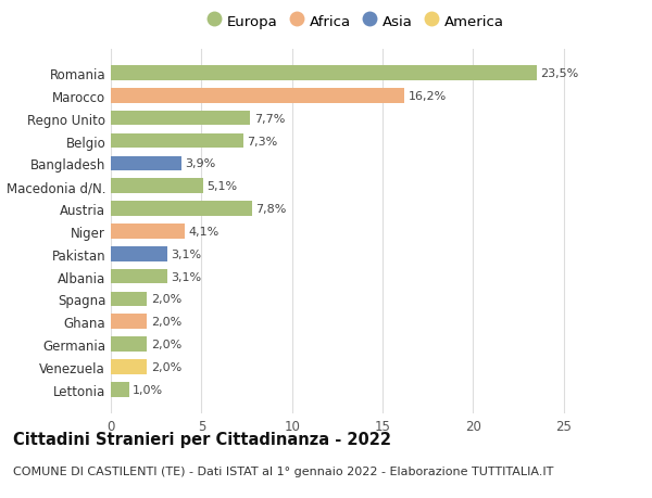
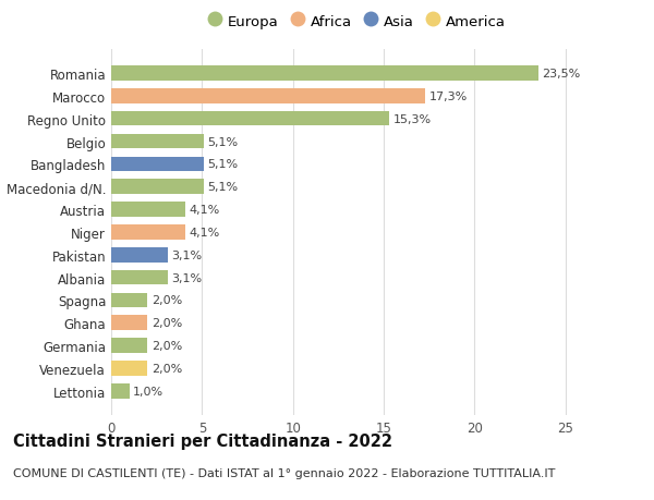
Marocco: 16,2% -> 17,3%
Regno Unito: 7,7% -> 15,3%
Belgio: 7,3% -> 5,1%
Bangladesh: 3,9% -> 5,1%
Austria: 7,8% -> 4,1%
